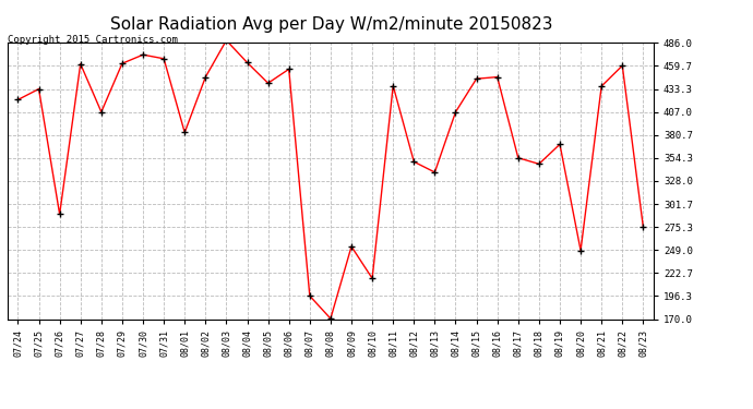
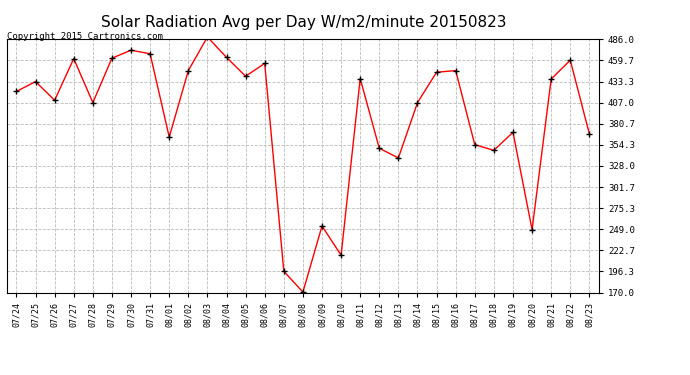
07/26: 290 -> 410
08/01: 384 -> 364
08/23: 275 -> 368
